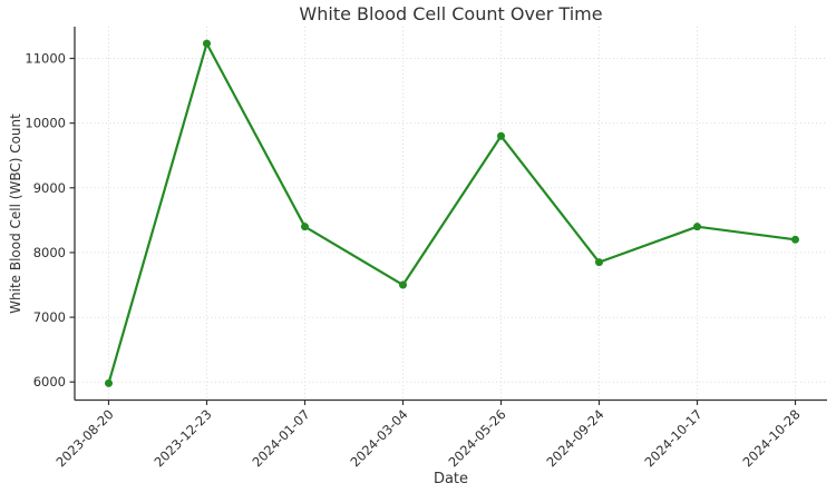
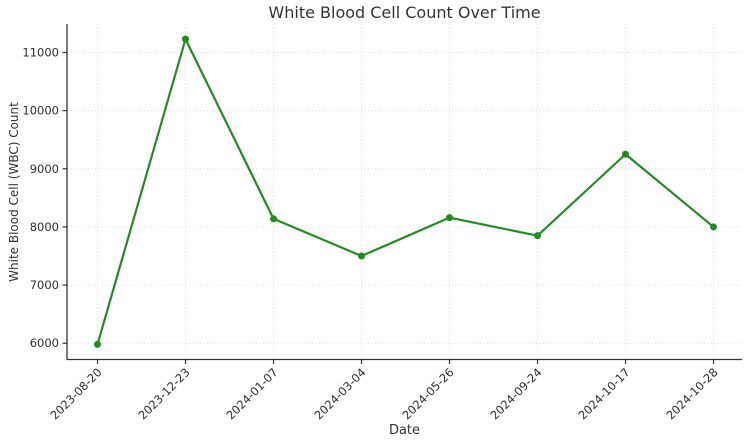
2024-01-07: 8400 -> 8100
2024-05-26: 9800 -> 8200
2024-10-17: 8400 -> 9200
2024-10-28: 8200 -> 8000
